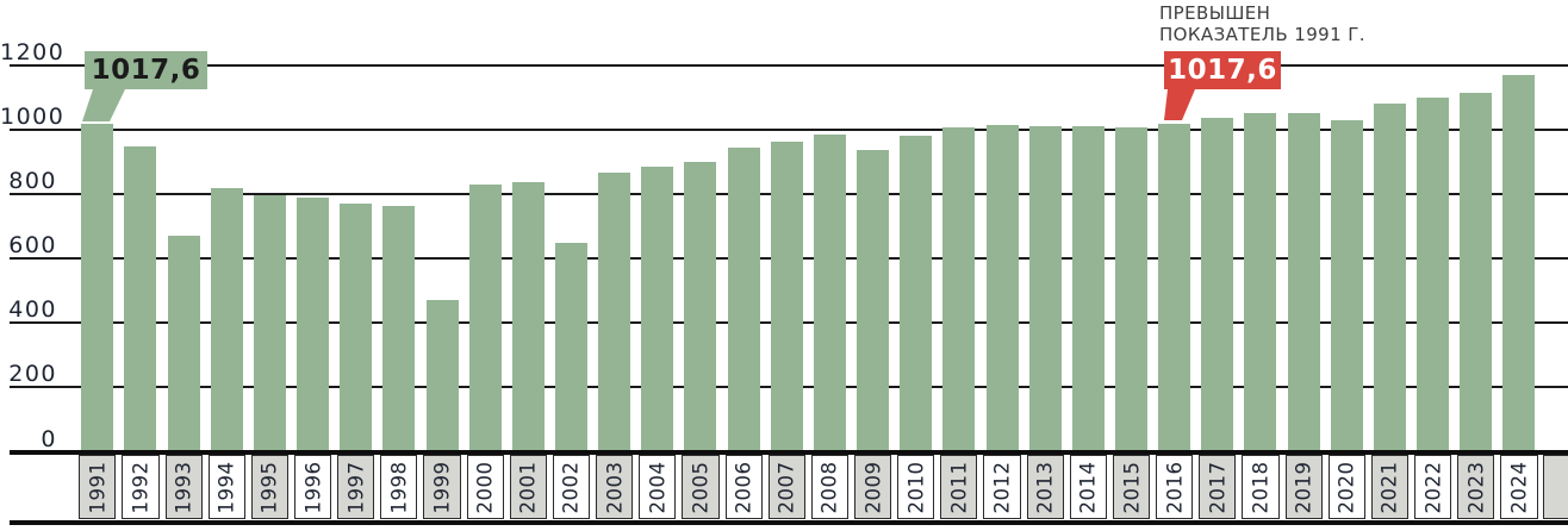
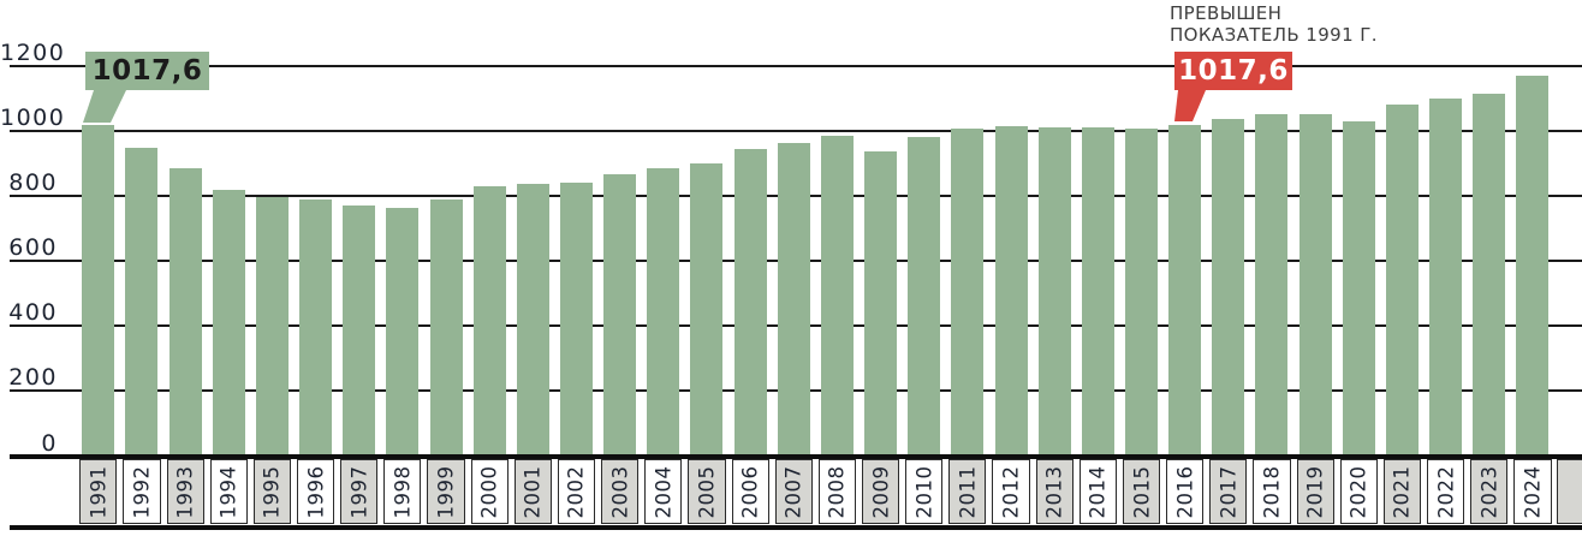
1993: 670 -> 880
1999: 470 -> 790
2002: 650 -> 840
